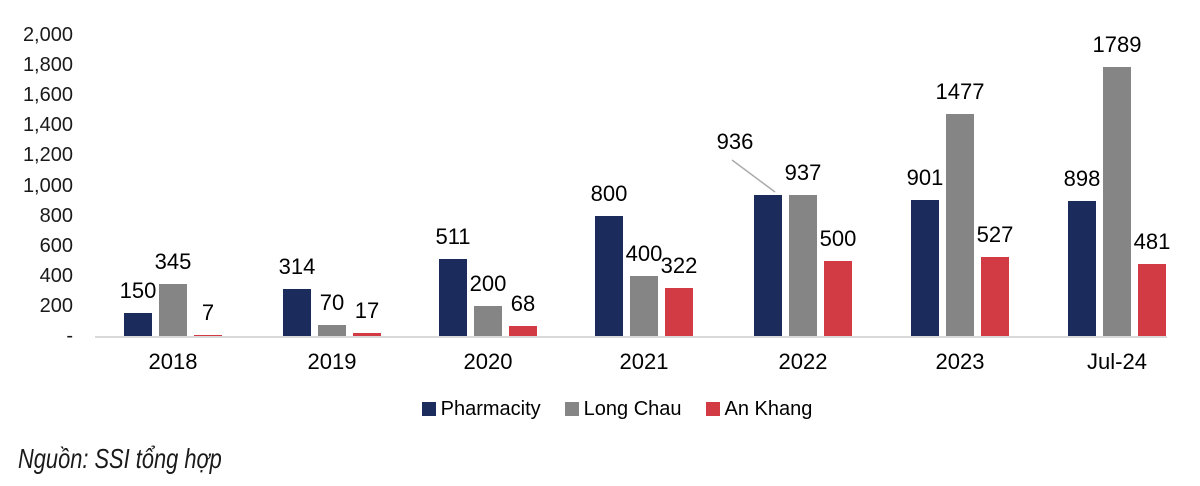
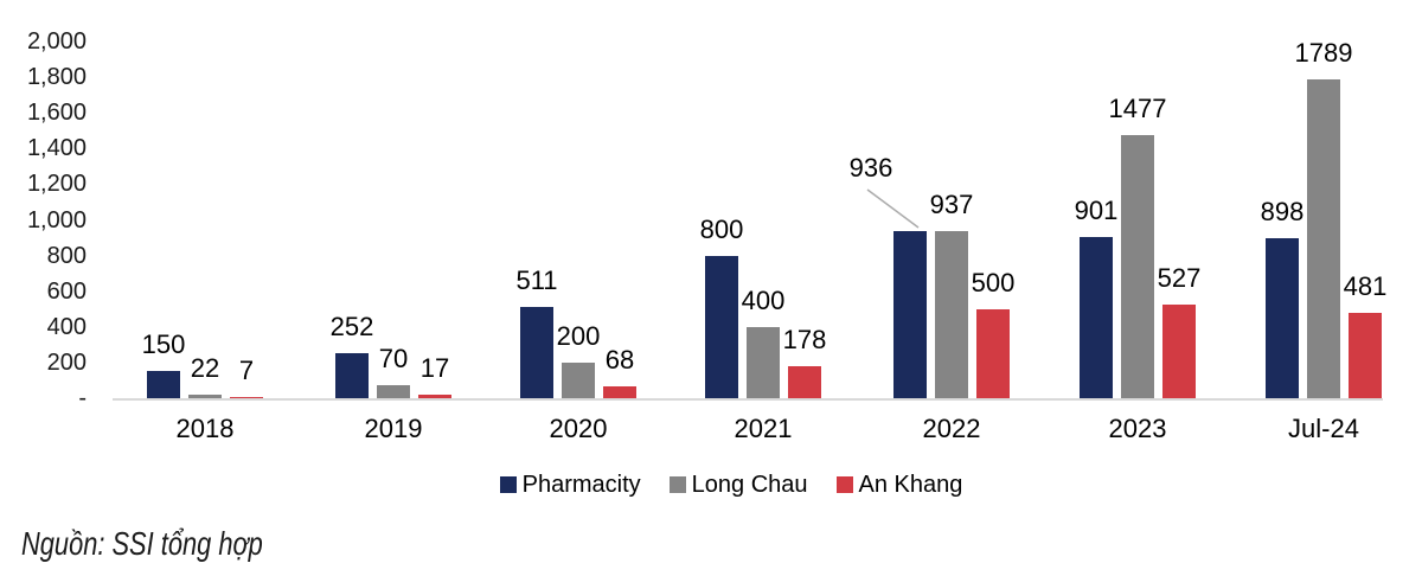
Long Chau/2018: 345 -> 22
Pharmacity/2019: 314 -> 252
An Khang/2021: 322 -> 178
